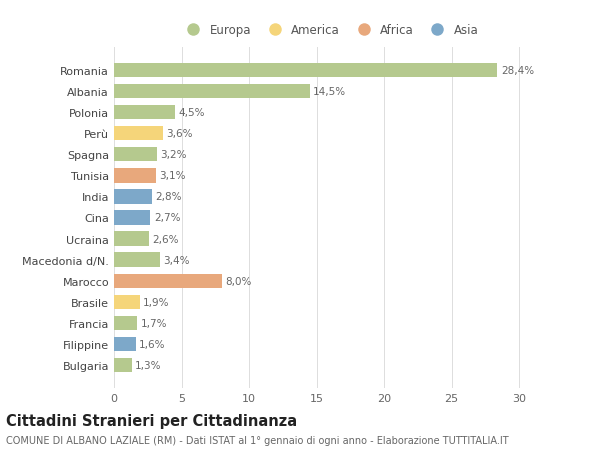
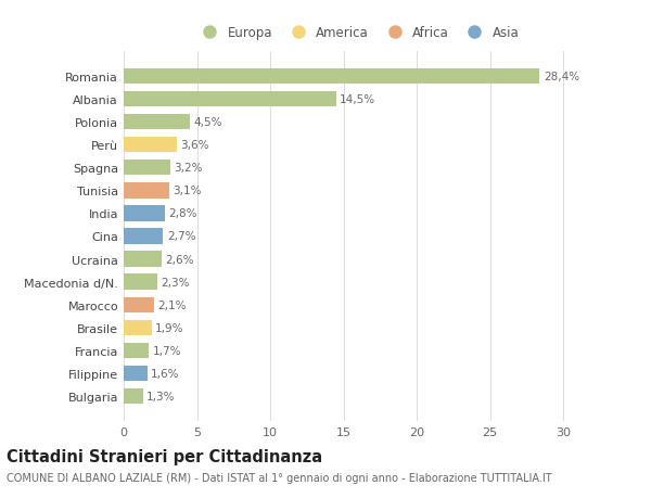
Macedonia d/N.: 3,4% -> 2,3%
Marocco: 8,0% -> 2,1%
